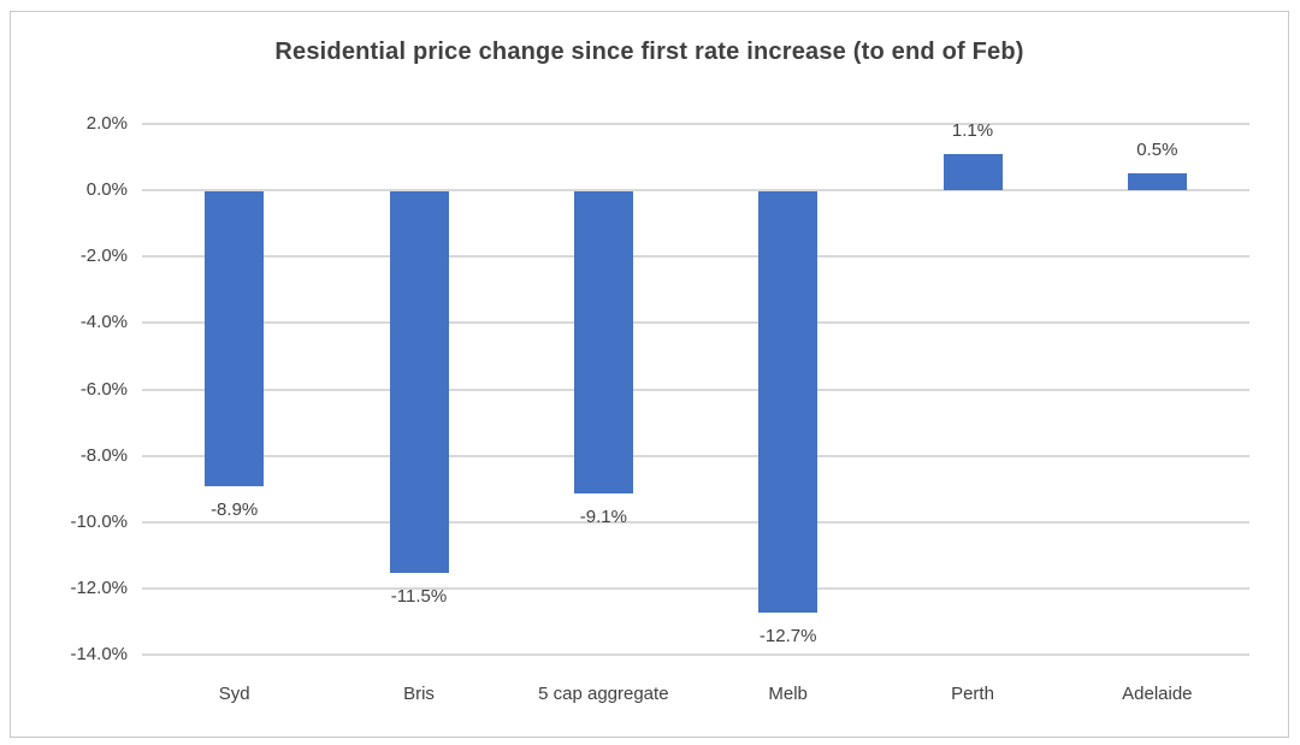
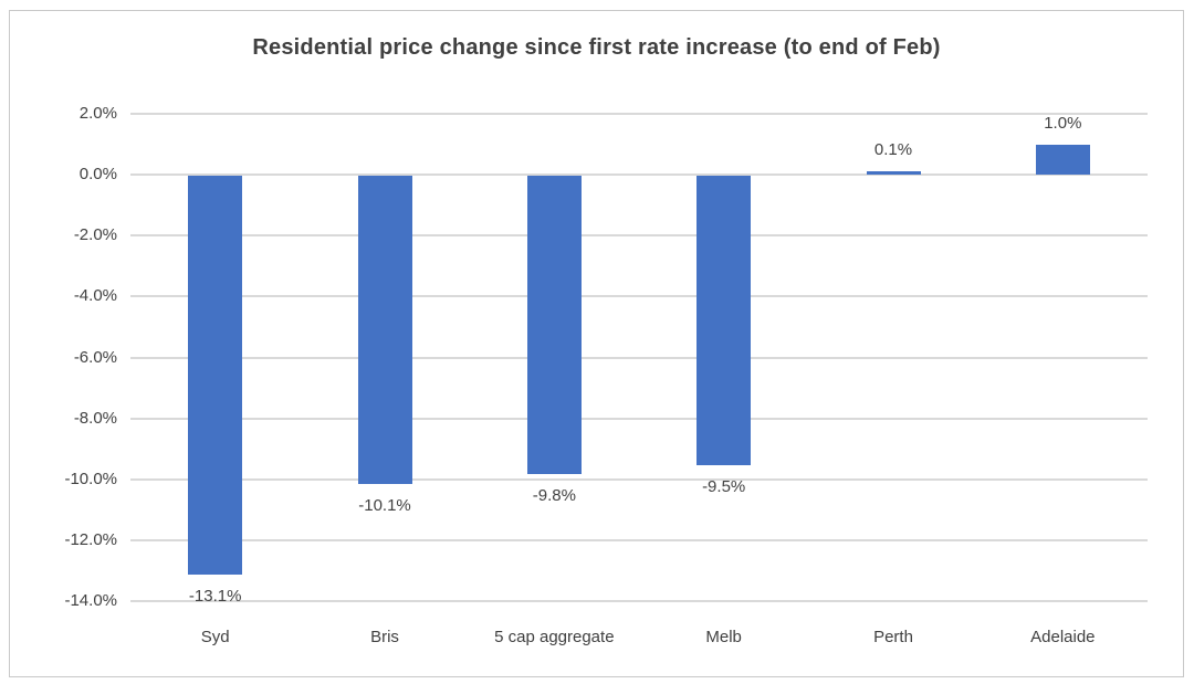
Syd: -8.9% -> -13.1%
Bris: -11.5% -> -10.1%
5 cap aggregate: -9.1% -> -9.8%
Melb: -12.7% -> -9.5%
Perth: 1.1% -> 0.1%
Adelaide: 0.5% -> 1.0%
